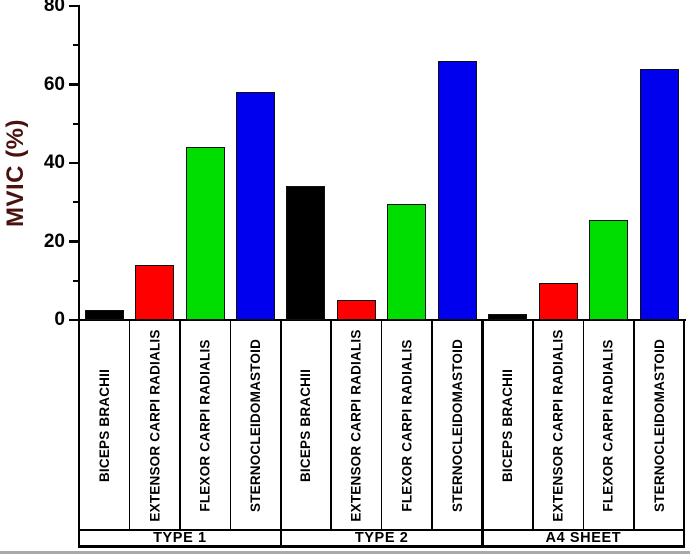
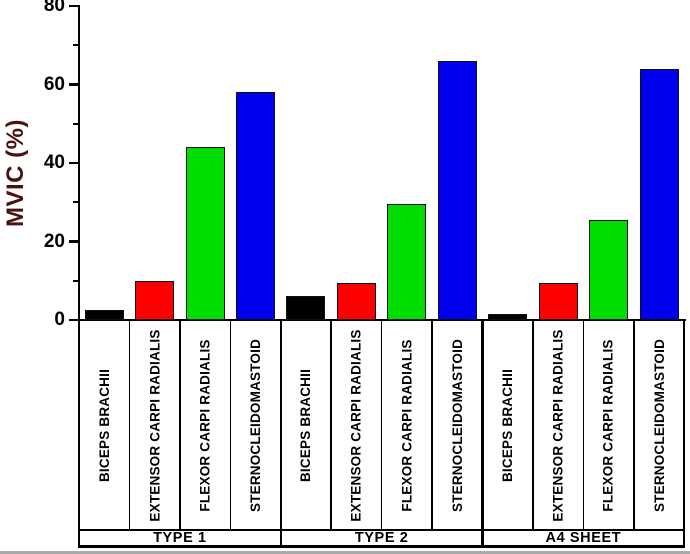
TYPE 2/BICEPS BRACHII: 34 -> 6
TYPE 1/EXTENSOR CARPI RADIALIS: 14 -> 10
TYPE 2/EXTENSOR CARPI RADIALIS: 5 -> 10
